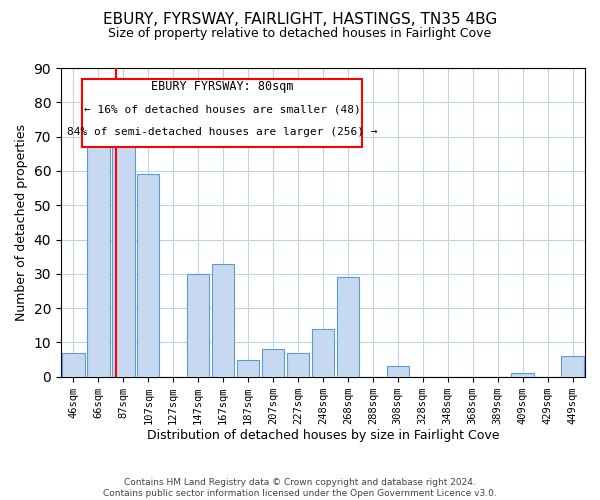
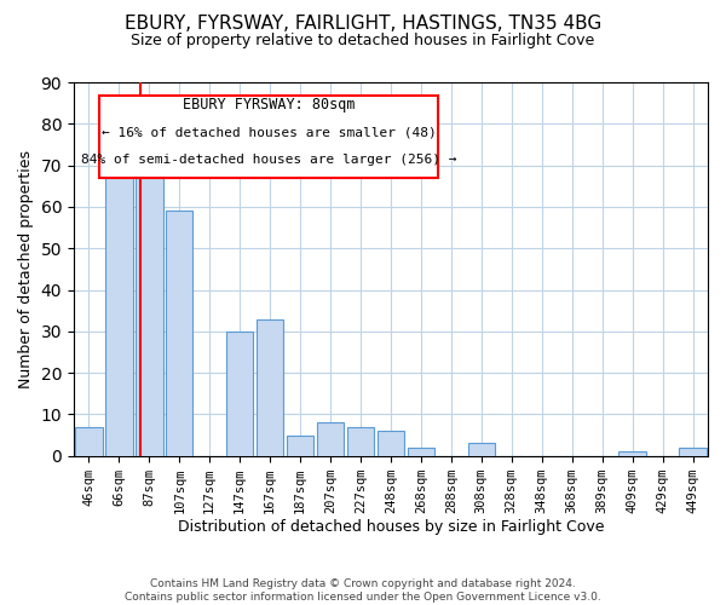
248sqm: 14 -> 6
268sqm: 29 -> 2
449sqm: 6 -> 2
